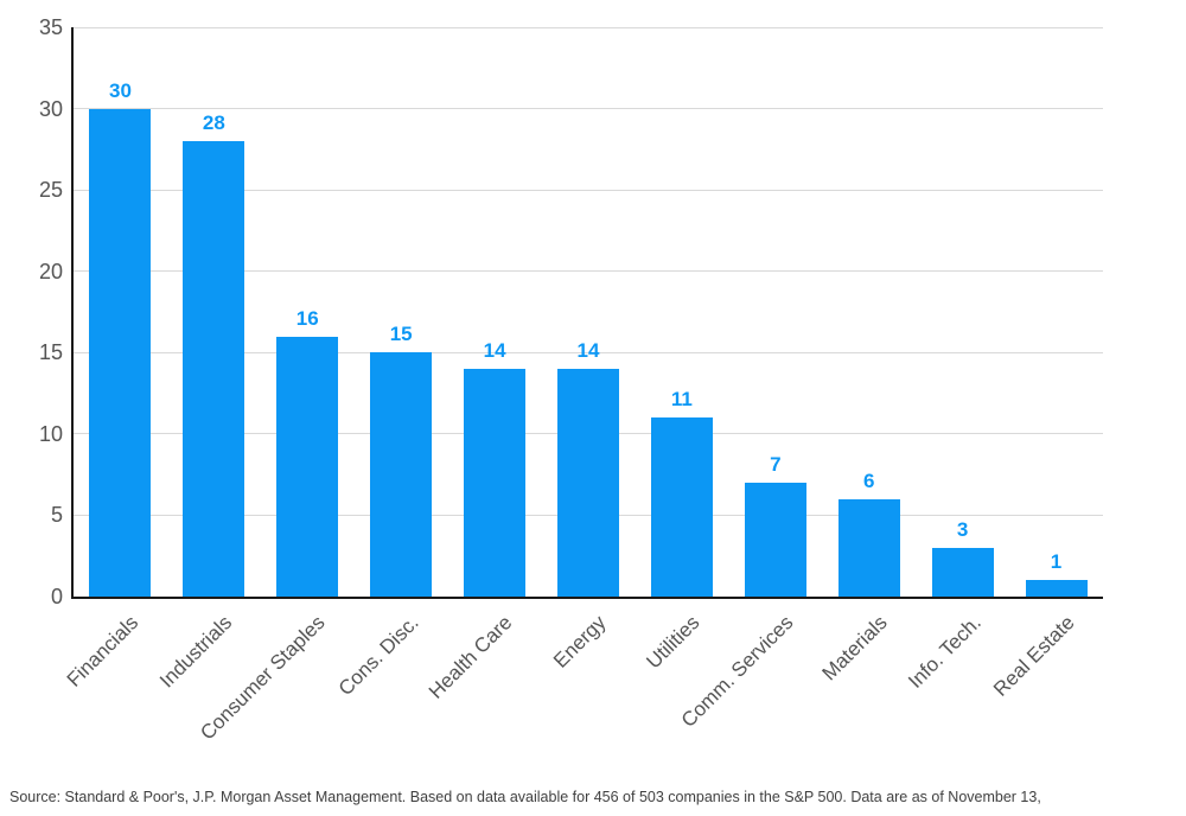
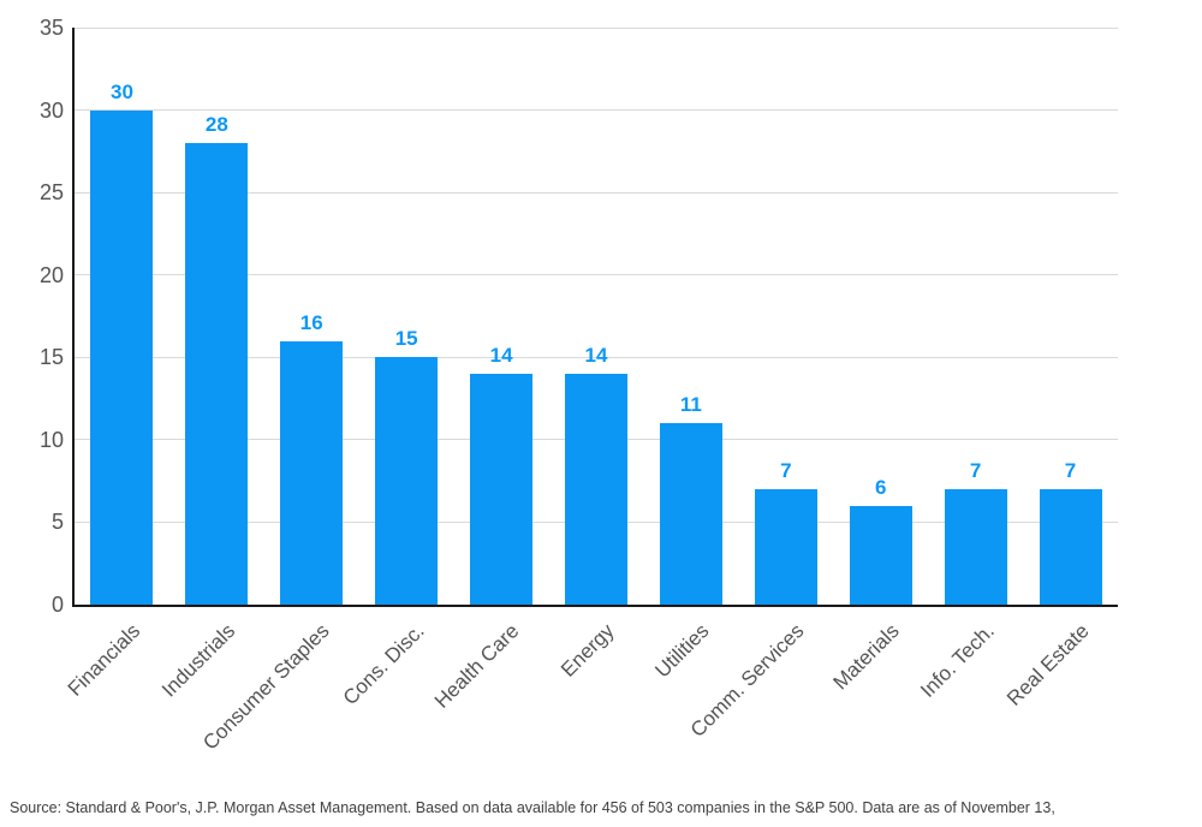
Info. Tech.: 3 -> 7
Real Estate: 1 -> 7
